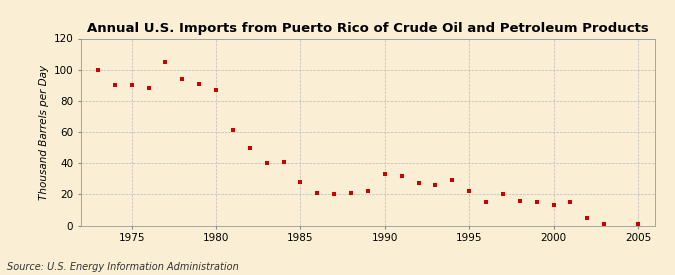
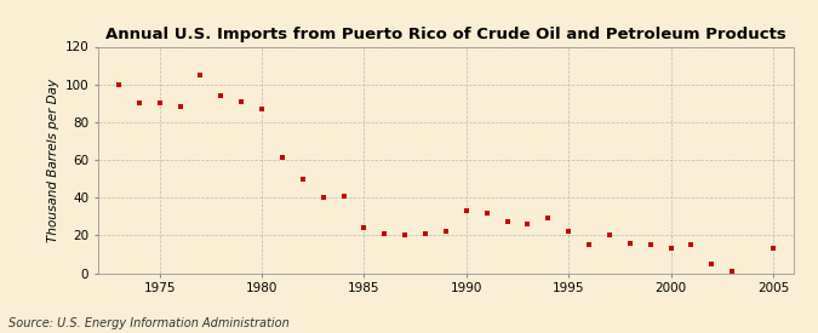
1985: 28 -> 24
2005: 1 -> 13
